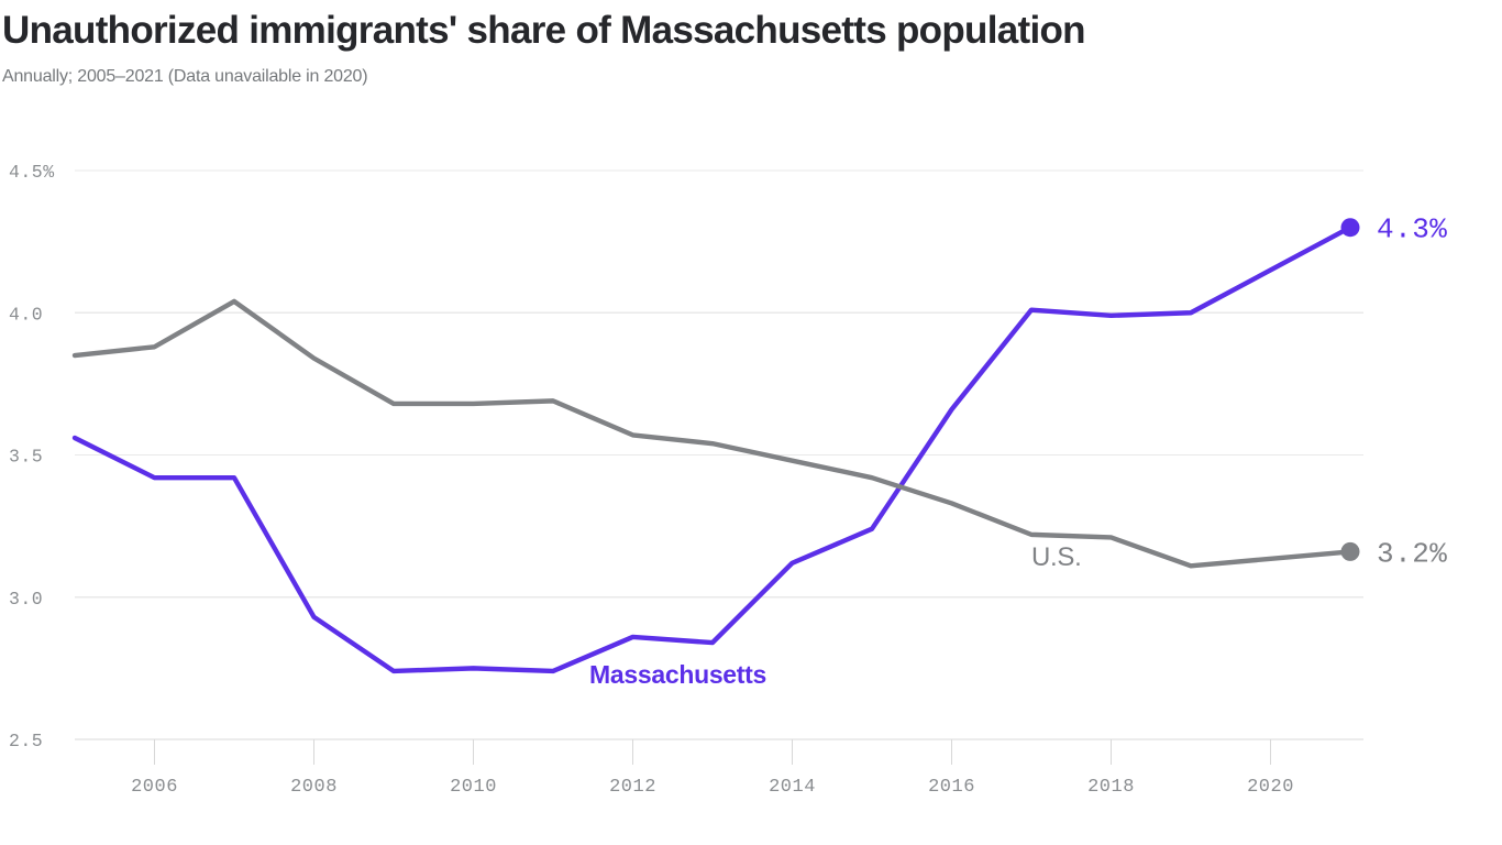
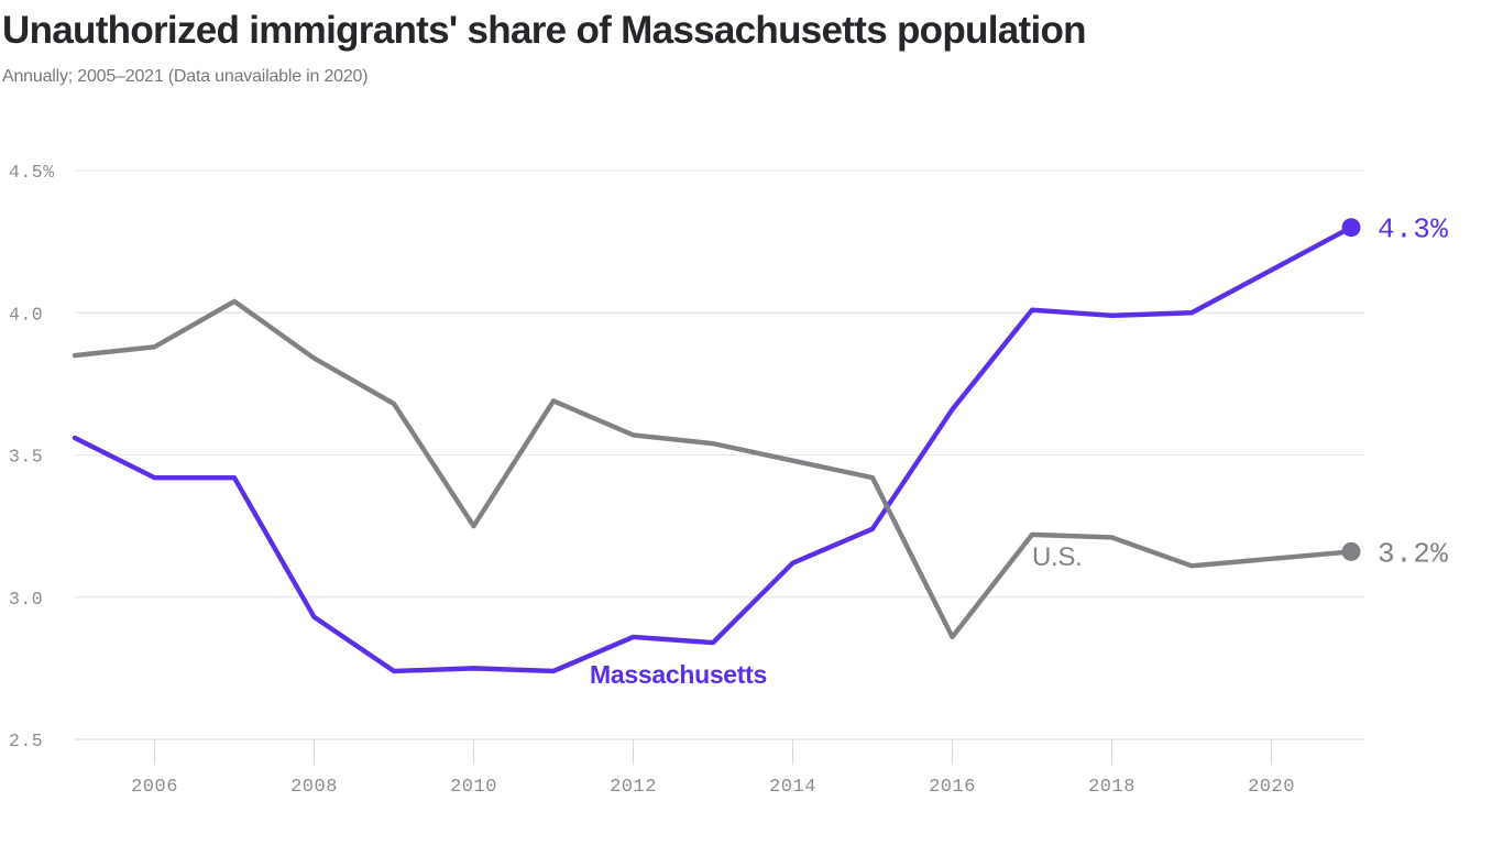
U.S./2010: 3.68% -> 3.25%
U.S./2016: 3.33% -> 2.86%
